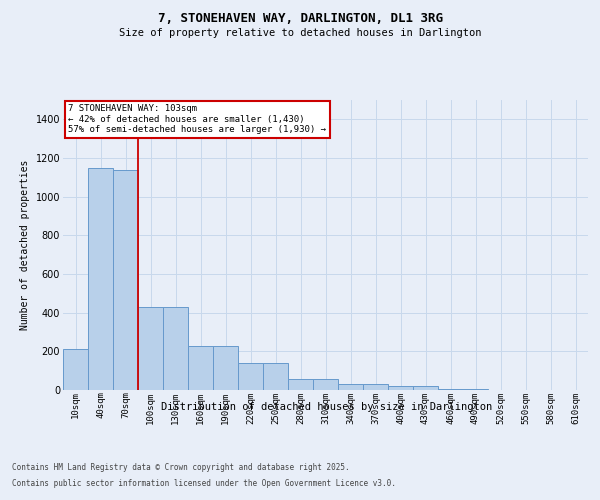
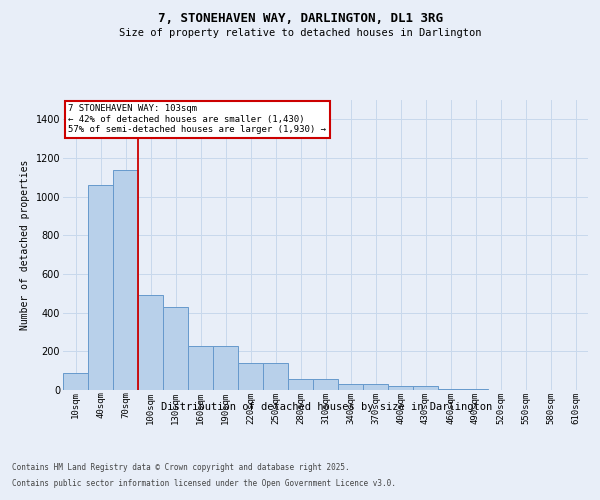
10sqm: 210 -> 90
40sqm: 1150 -> 1060
100sqm: 430 -> 490
